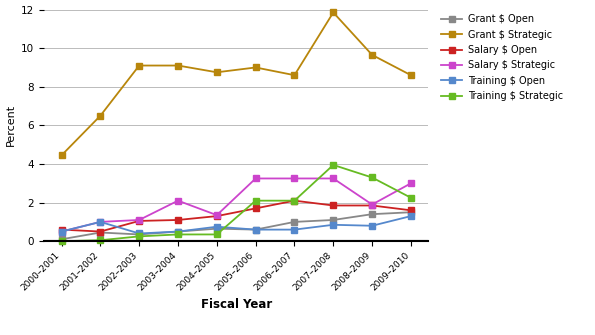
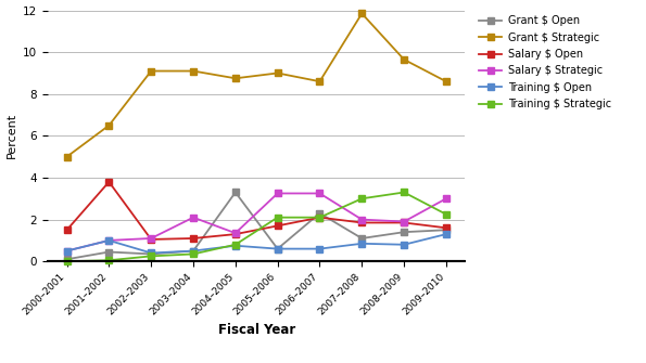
Grant $ Strategic/2000–2001: 4.5 -> 5.0
Salary $ Open/2000–2001: 0.6 -> 1.5
Salary $ Open/2001–2002: 0.5 -> 3.8
Grant $ Open/2004–2005: 0.7 -> 3.3
Training $ Strategic/2004–2005: 0.3 -> 0.8
Grant $ Open/2006–2007: 1.0 -> 2.3
Salary $ Strategic/2007–2008: 3.2 -> 2.0
Training $ Strategic/2007–2008: 4.0 -> 3.0
